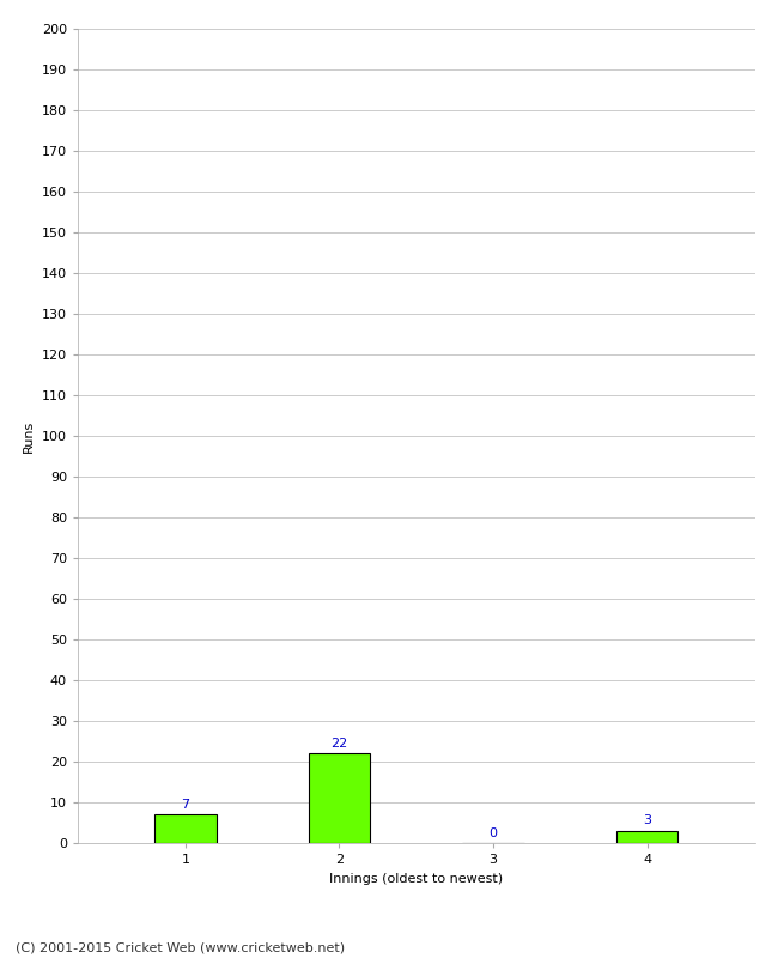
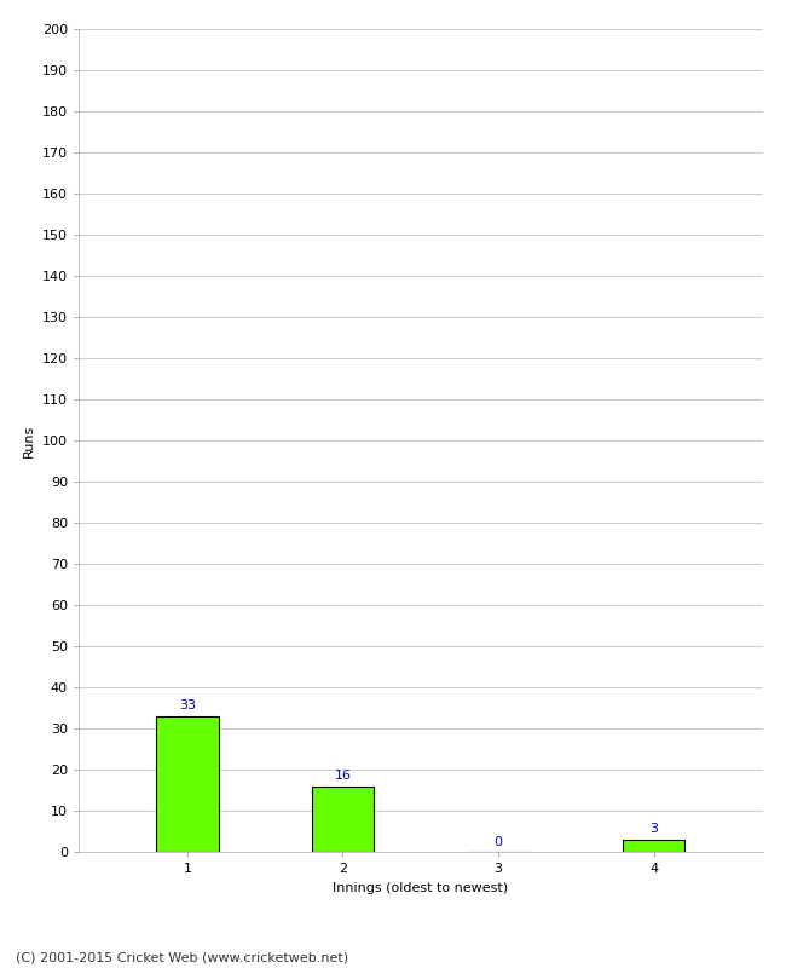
1: 7 -> 33
2: 22 -> 16
